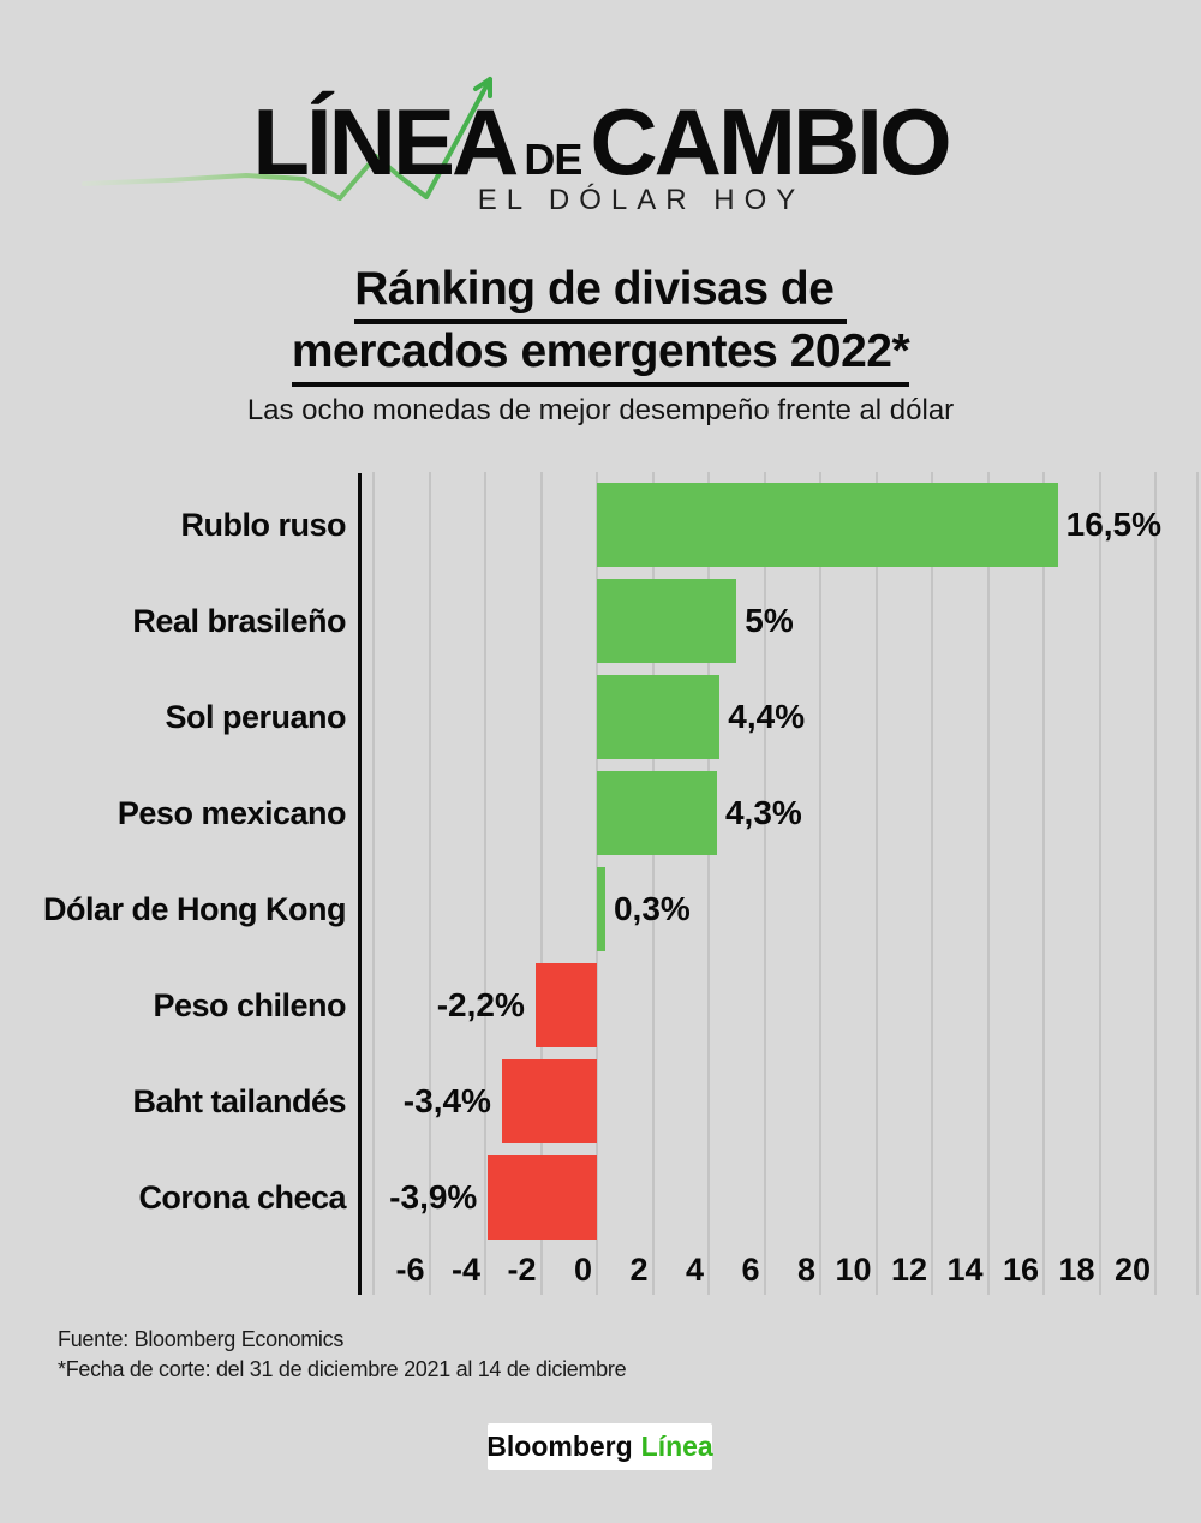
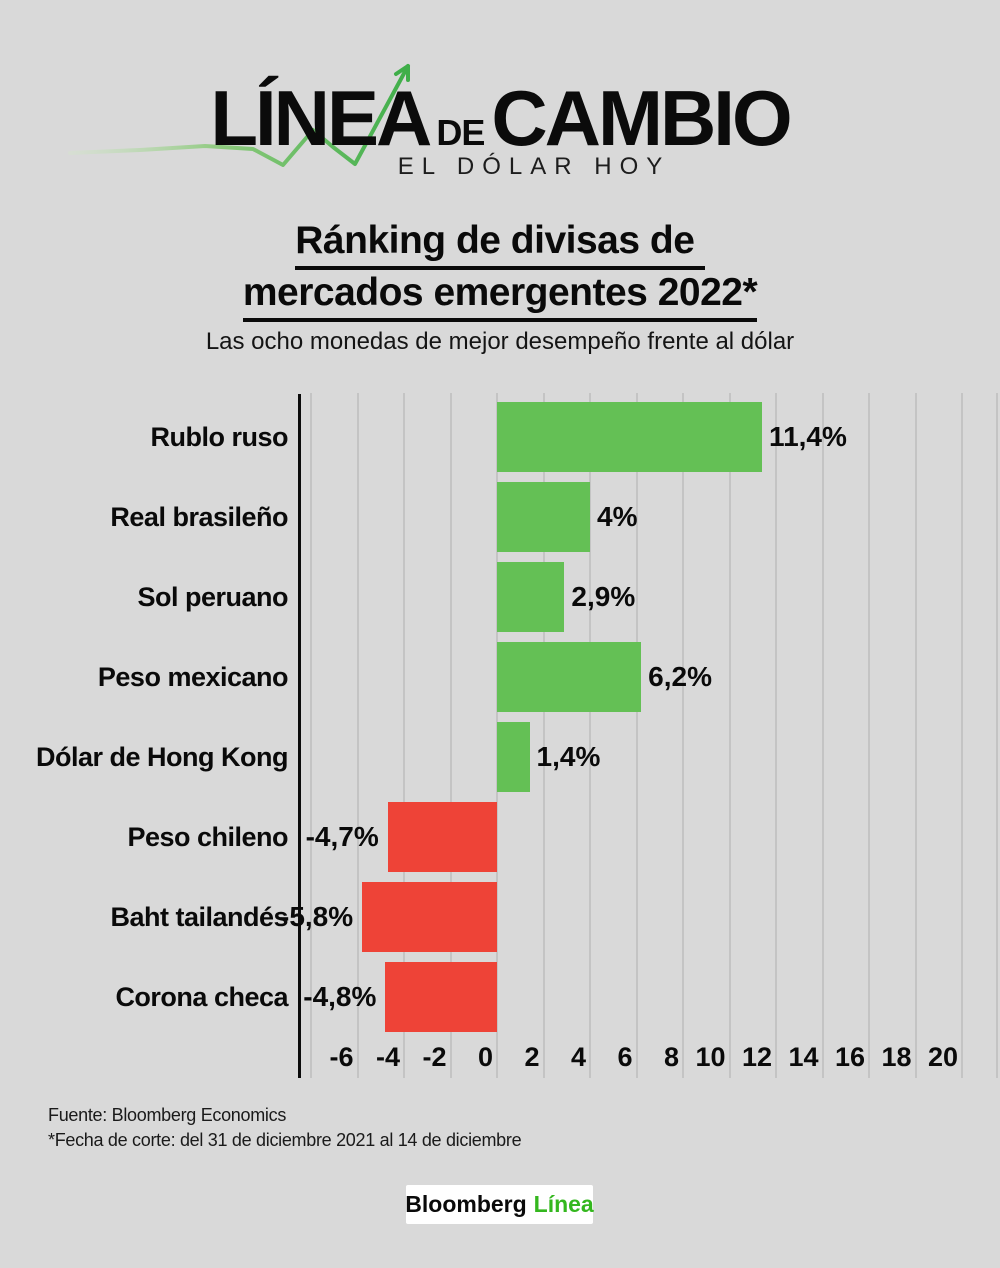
Rublo ruso: 16,5% -> 11,4%
Real brasileño: 5% -> 4%
Sol peruano: 4,4% -> 2,9%
Peso mexicano: 4,3% -> 6,2%
Dólar de Hong Kong: 0,3% -> 1,4%
Peso chileno: -2,2% -> -4,7%
Baht tailandés: -3,4% -> -5,8%
Corona checa: -3,9% -> -4,8%
